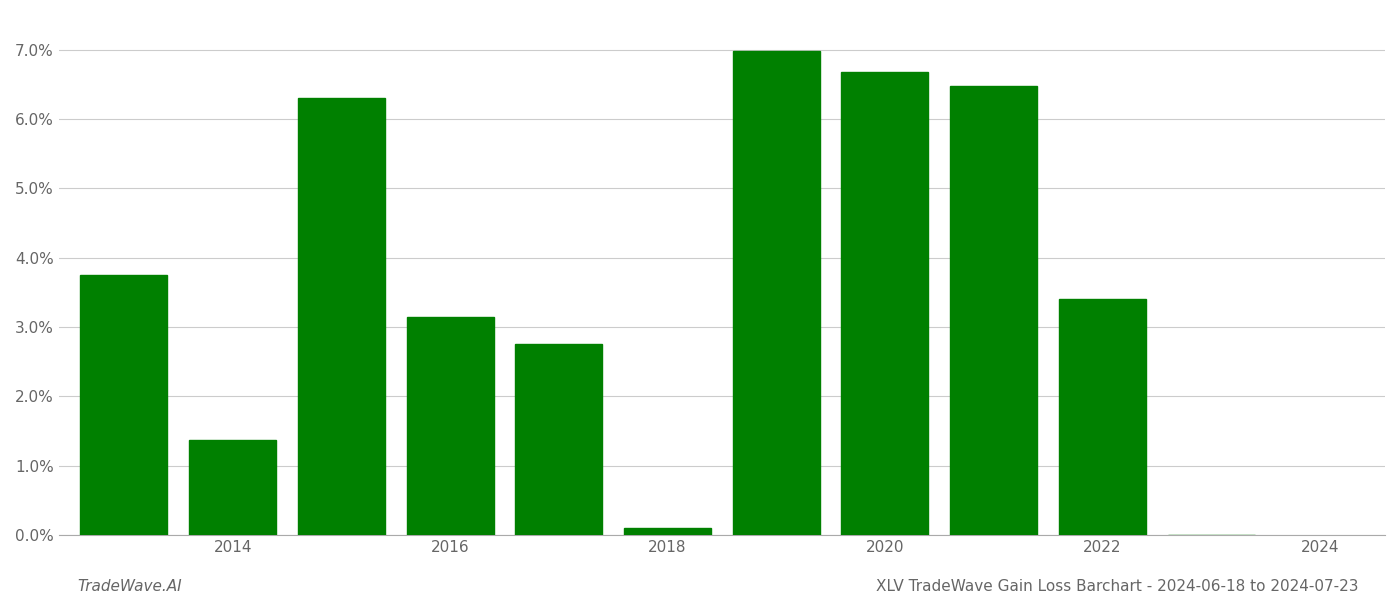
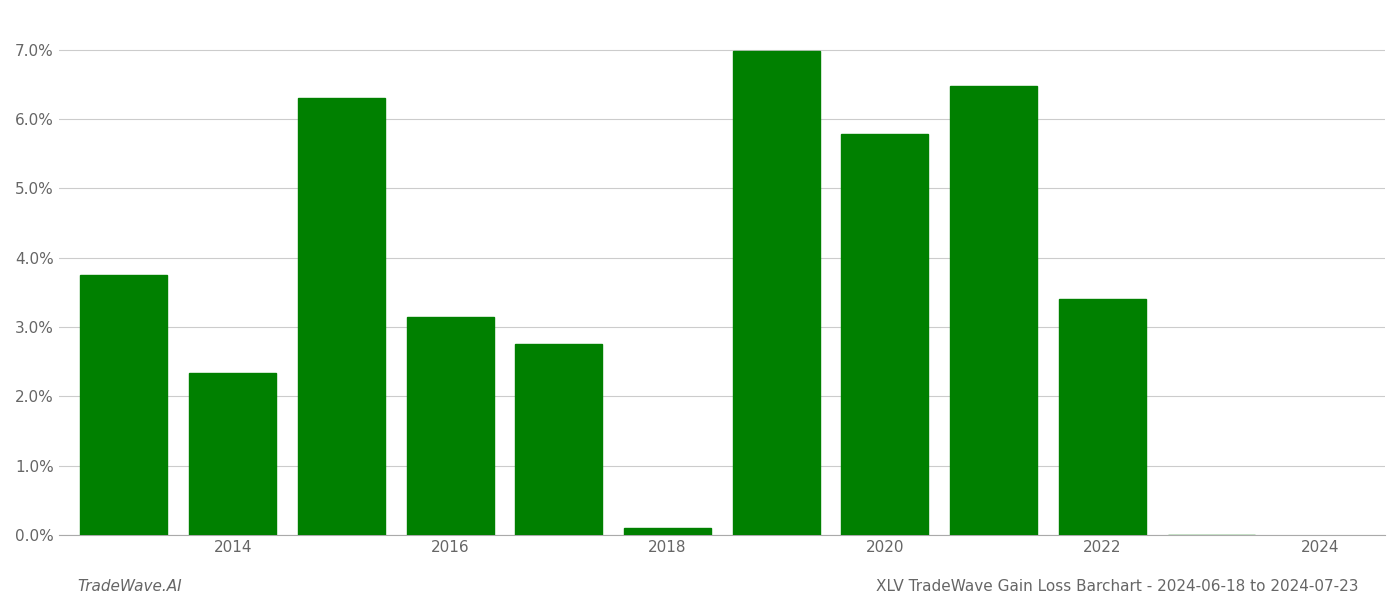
2014: 1.37% -> 2.34%
2020: 6.68% -> 5.78%
